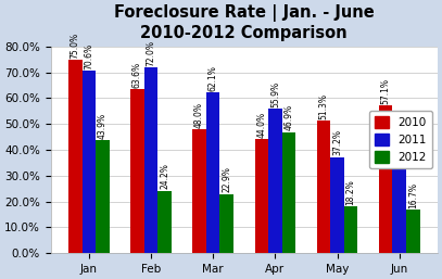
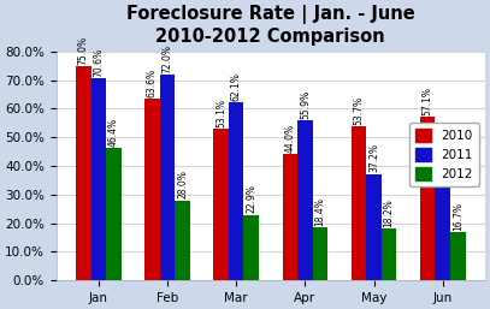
2012/Jan: 43.9% -> 46.4%
2012/Feb: 24.2% -> 28.0%
2010/Mar: 48.0% -> 53.1%
2012/Apr: 46.9% -> 18.4%
2010/May: 51.3% -> 53.7%
